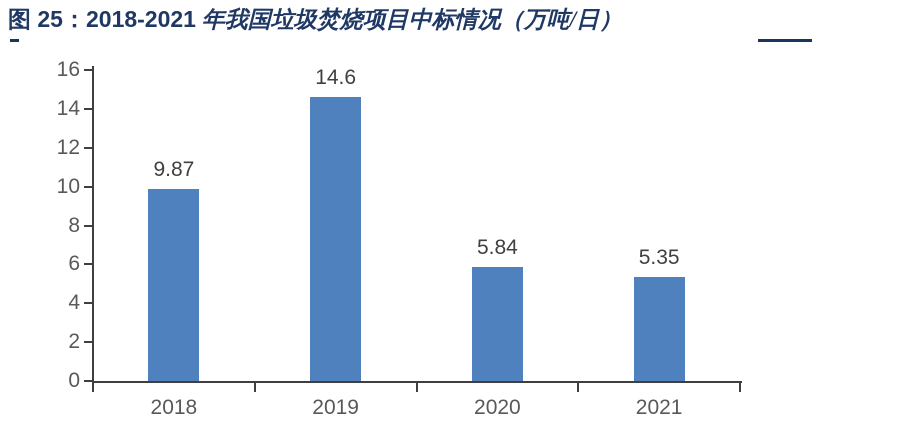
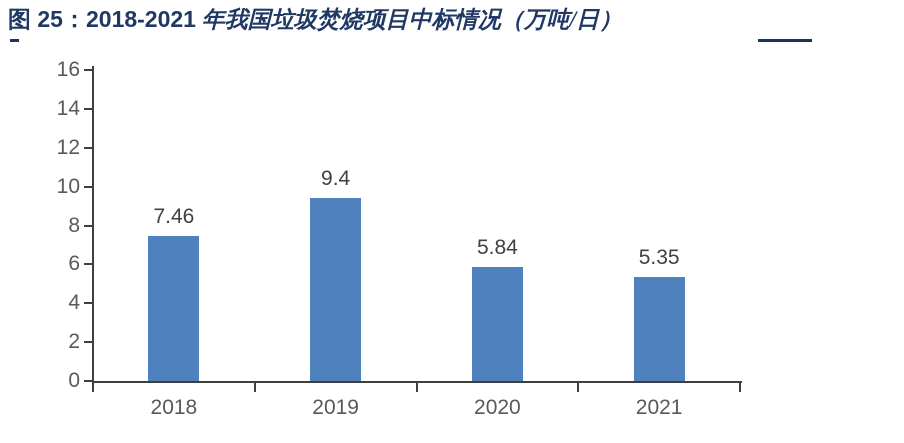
2018: 9.87 -> 7.46
2019: 14.6 -> 9.4
